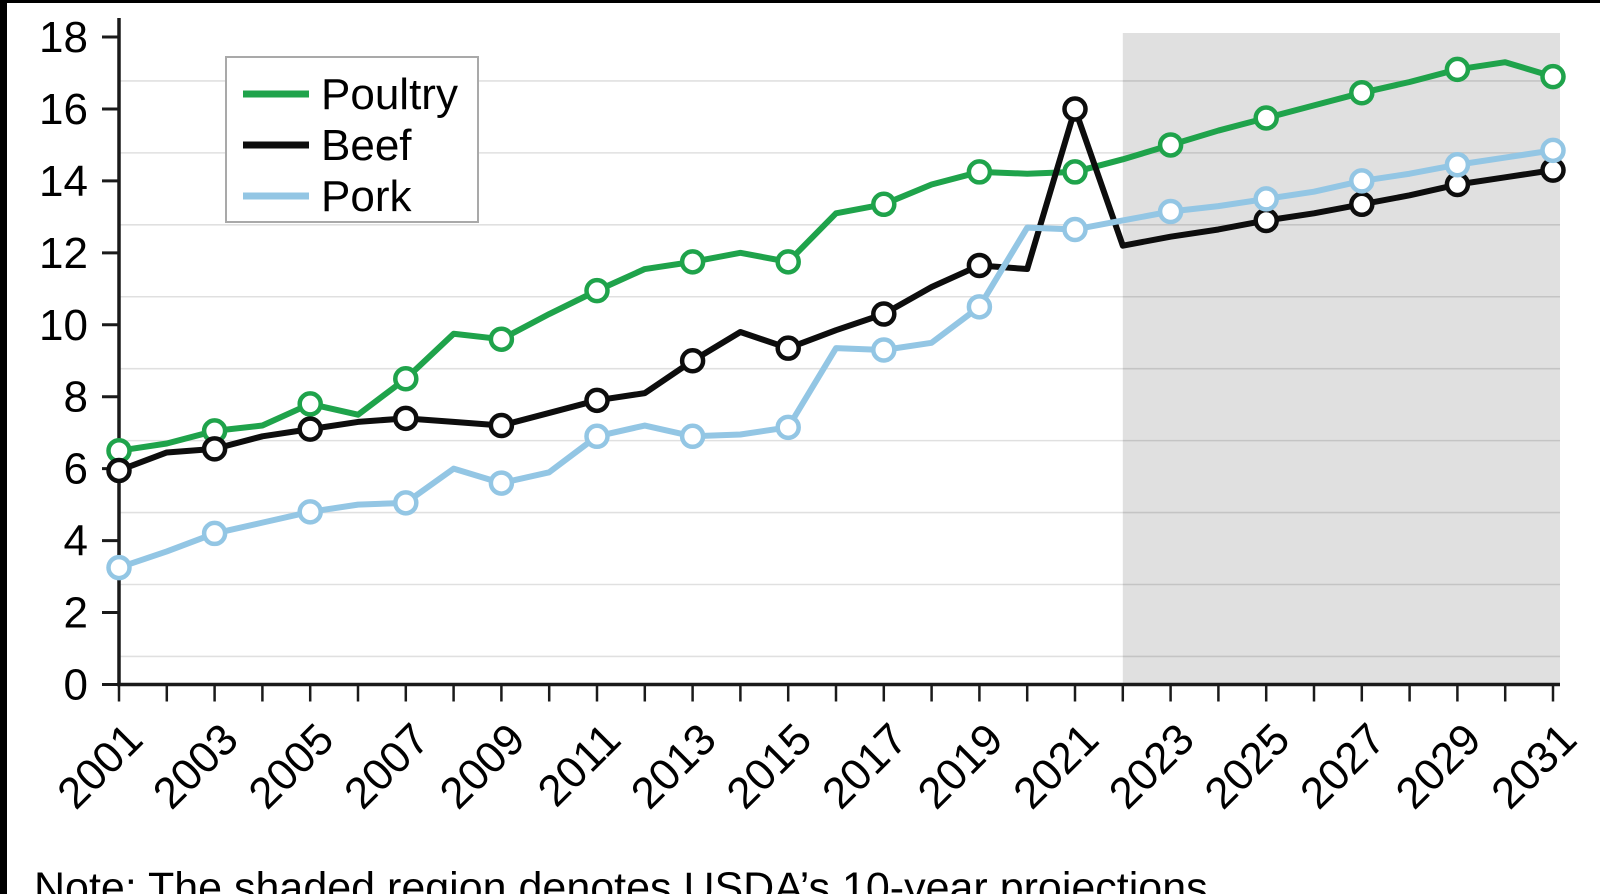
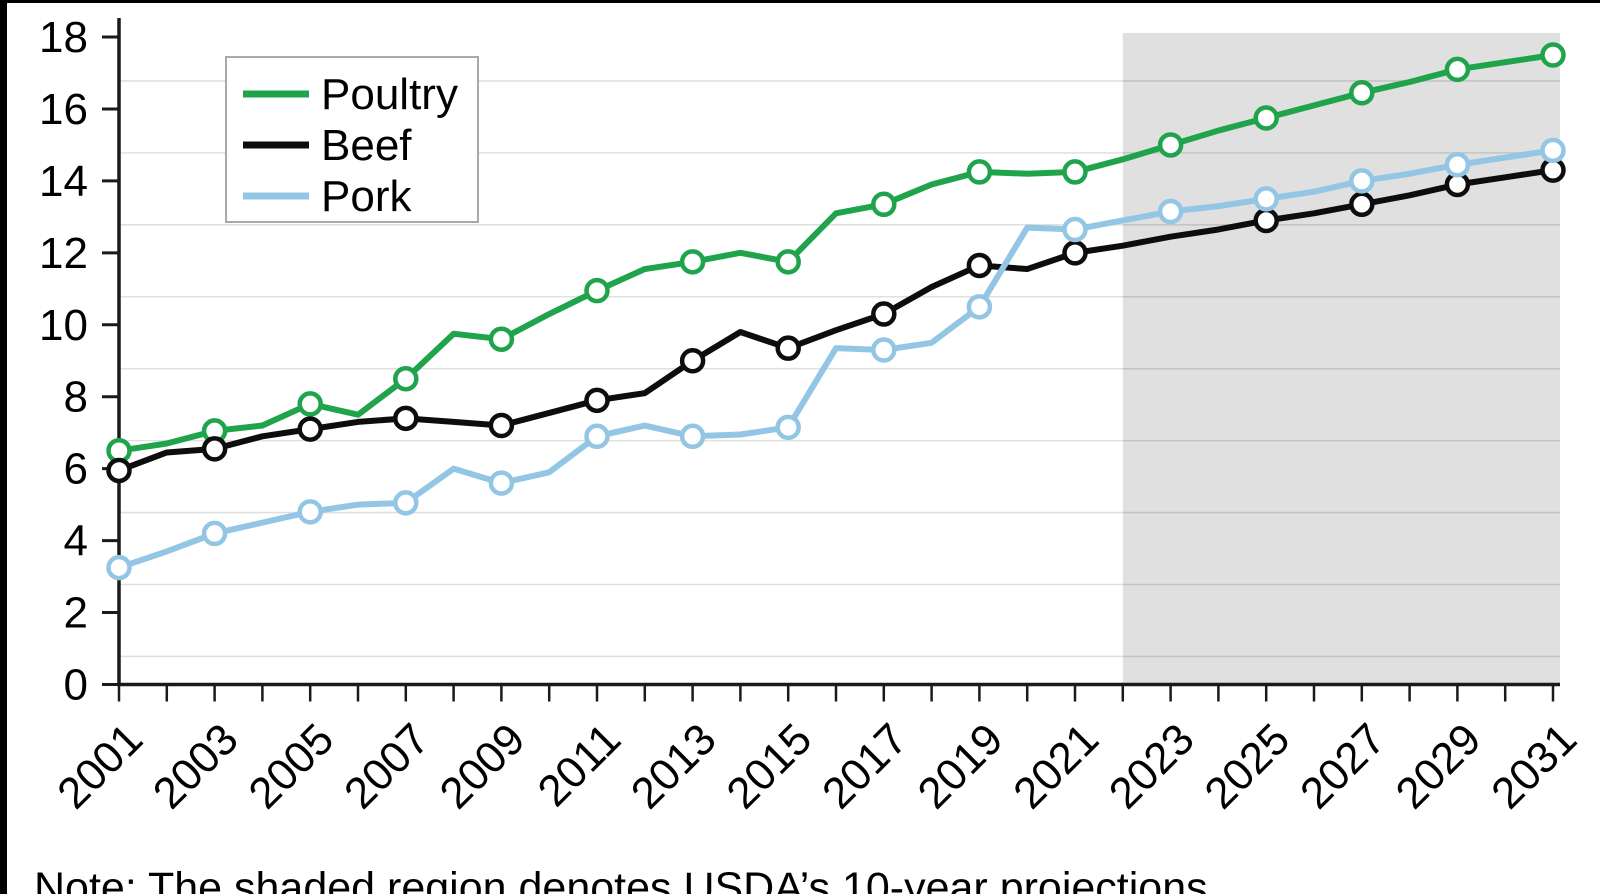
Beef/2021: 16.0 -> 12.0
Poultry/2031: 16.9 -> 17.5
